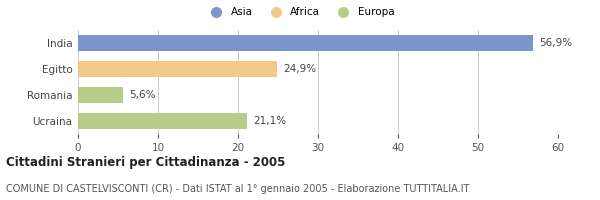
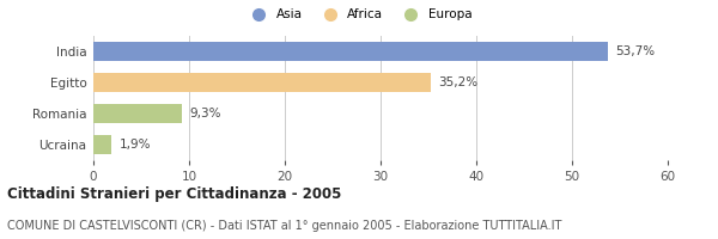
India: 56,9% -> 53,7%
Egitto: 24,9% -> 35,2%
Romania: 5,6% -> 9,3%
Ucraina: 21,1% -> 1,9%
